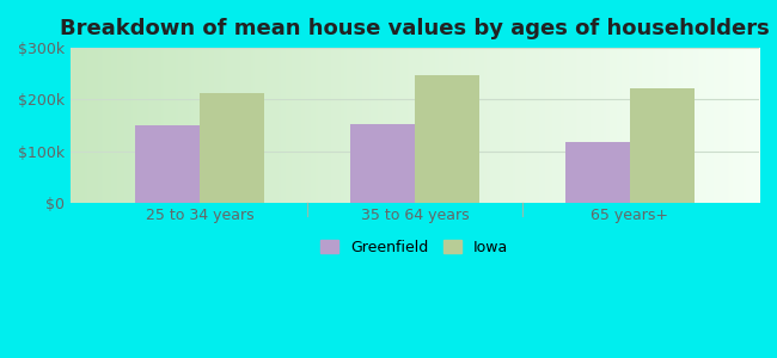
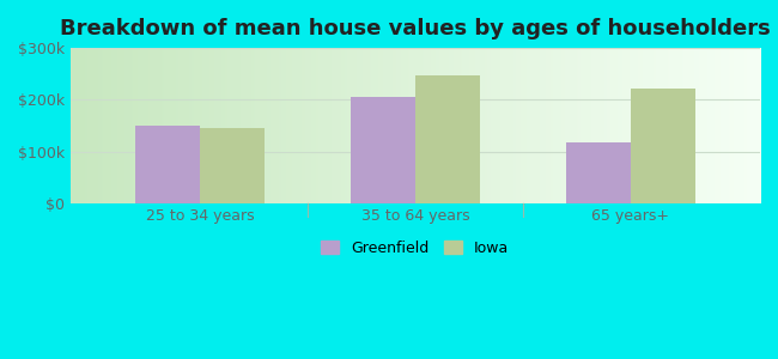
Iowa/25 to 34 years: $213k -> $145k
Greenfield/35 to 64 years: $152k -> $205k
